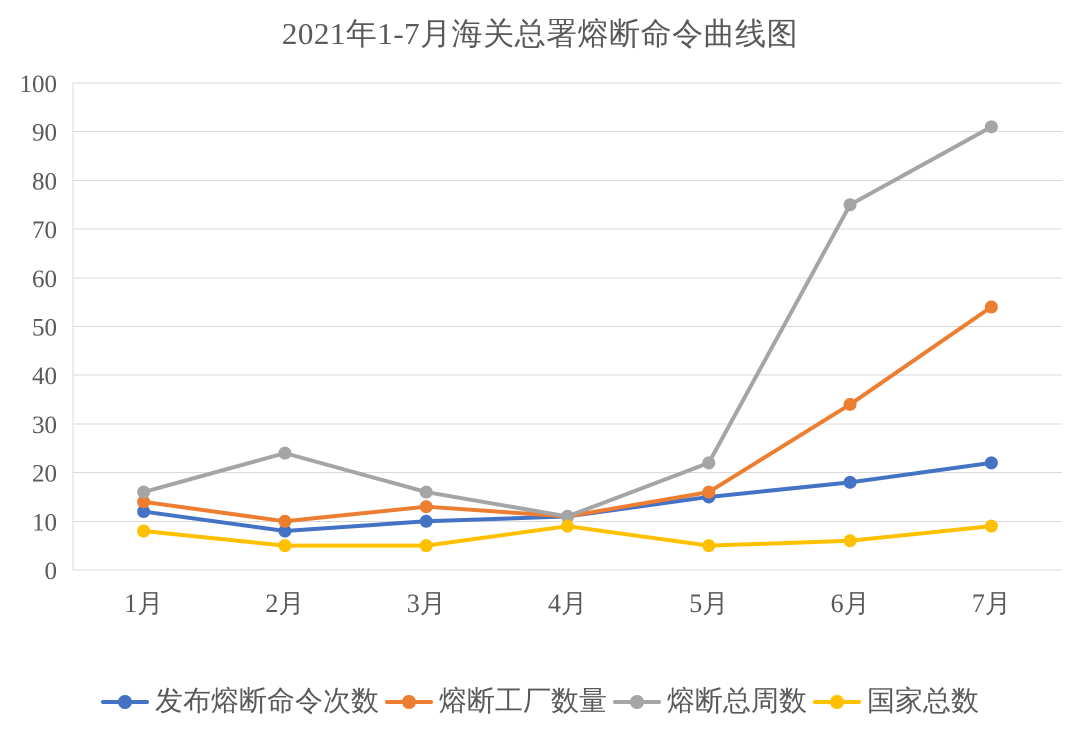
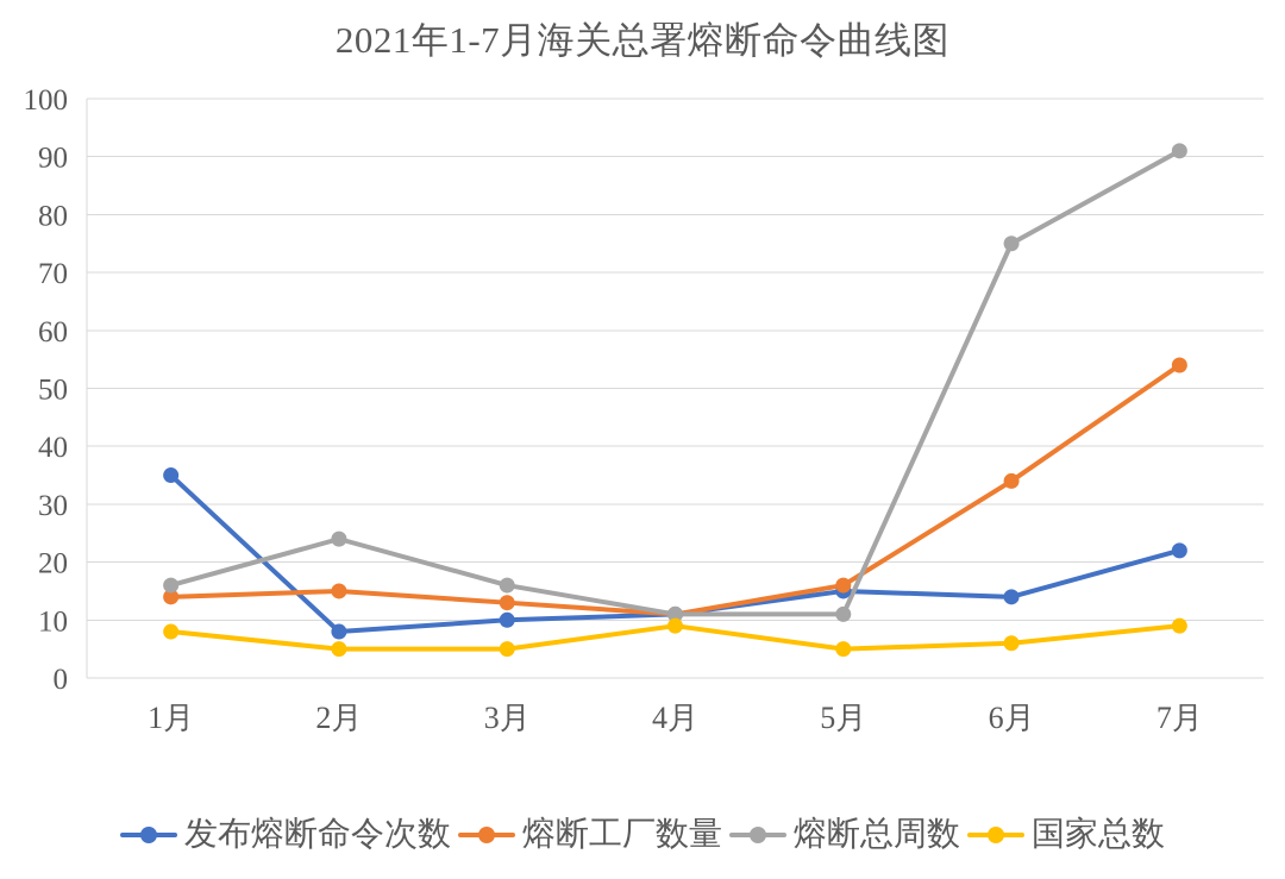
发布熔断命令次数/1月: 12 -> 35
熔断工厂数量/2月: 10 -> 15
熔断总周数/5月: 22 -> 11
发布熔断命令次数/6月: 18 -> 14
